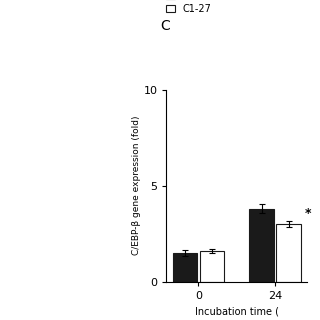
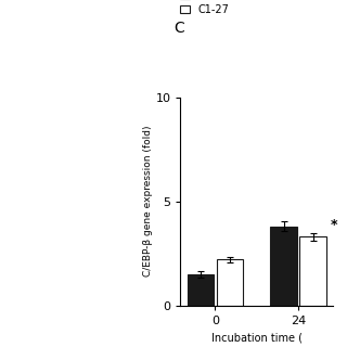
C1-27/0: 1.6 -> 2.2
C1-27/24: 3.0 -> 3.3
